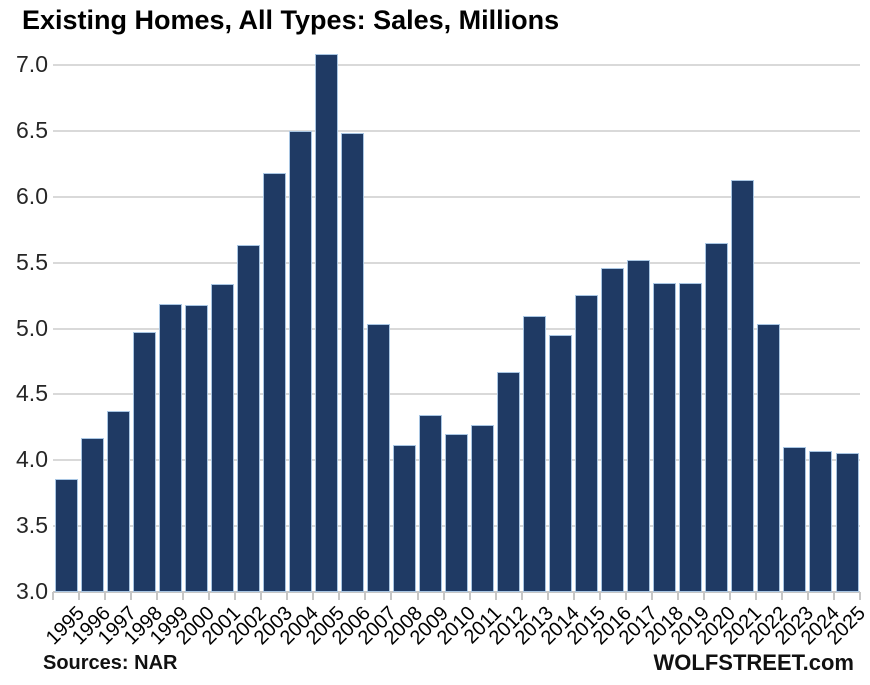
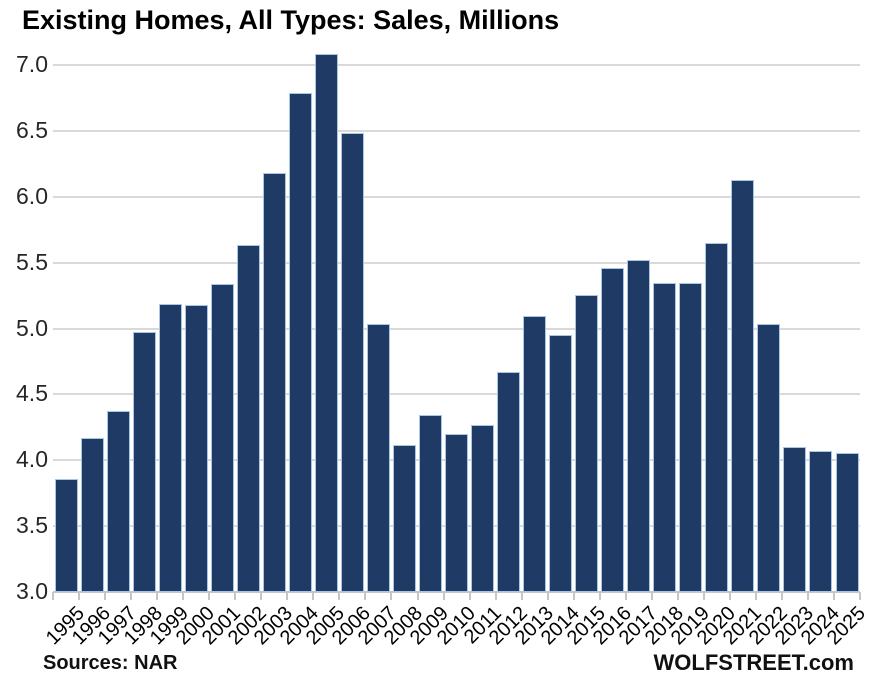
2004: 6.49 -> 6.78
